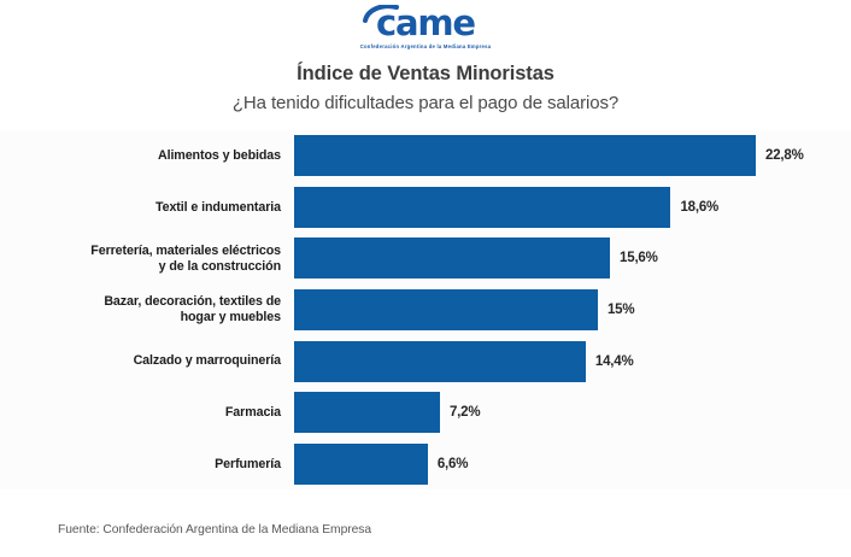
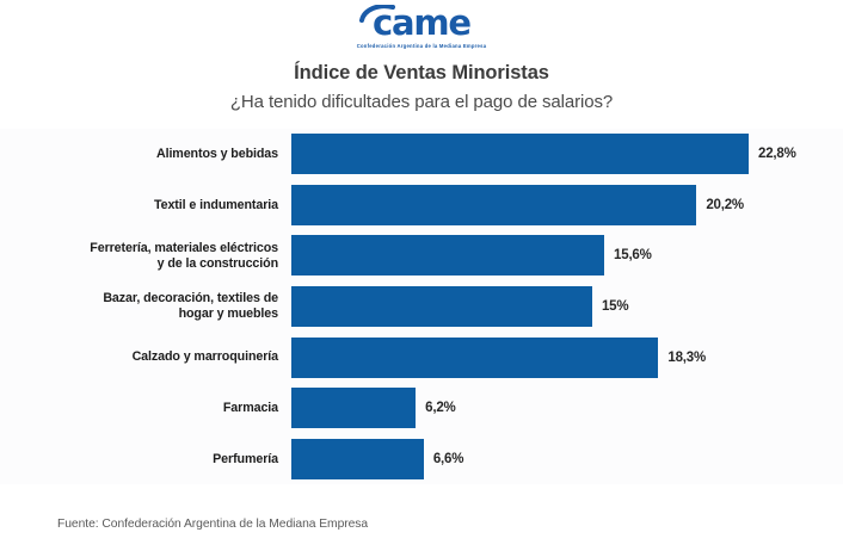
Textil e indumentaria: 18,6% -> 20,2%
Calzado y marroquinería: 14,4% -> 18,3%
Farmacia: 7,2% -> 6,2%
